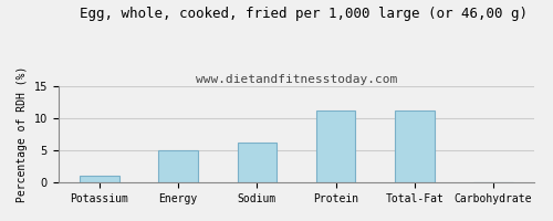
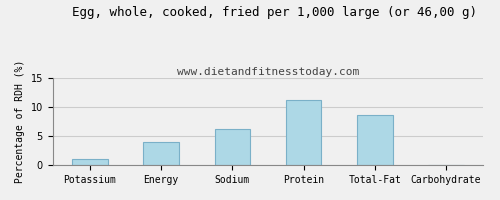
Energy: 5.0 -> 4.0
Total-Fat: 11.2 -> 8.6
